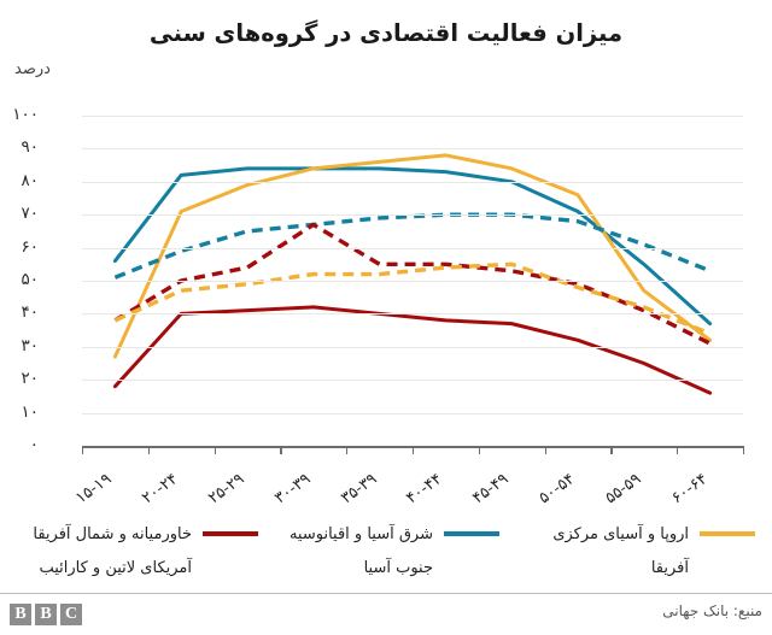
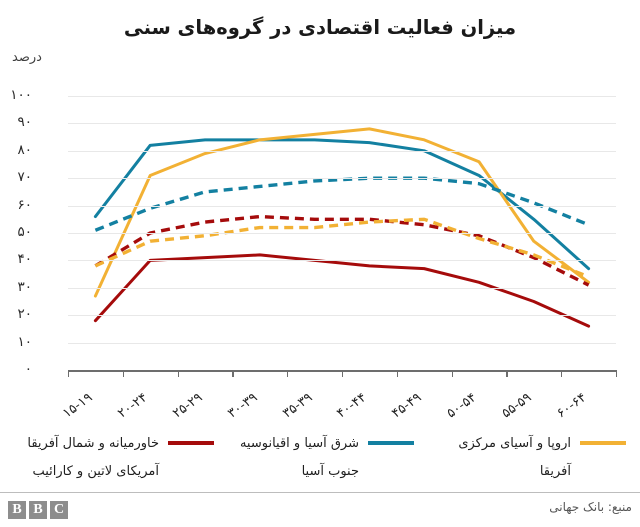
آمریکای لاتین و کارائیب/۳۰-۳۹: 67 -> 56
